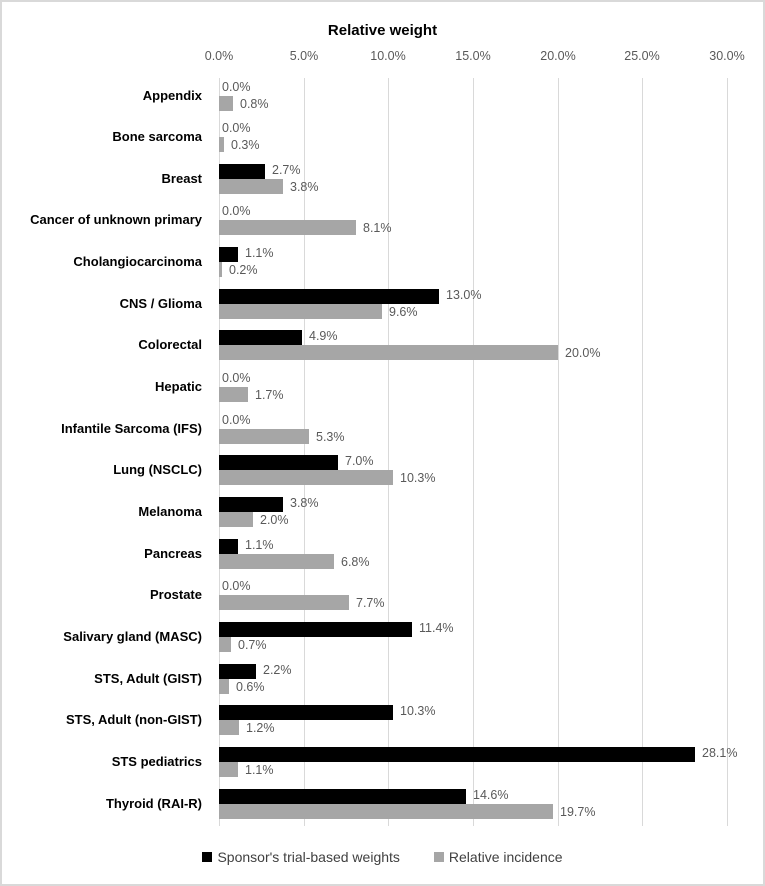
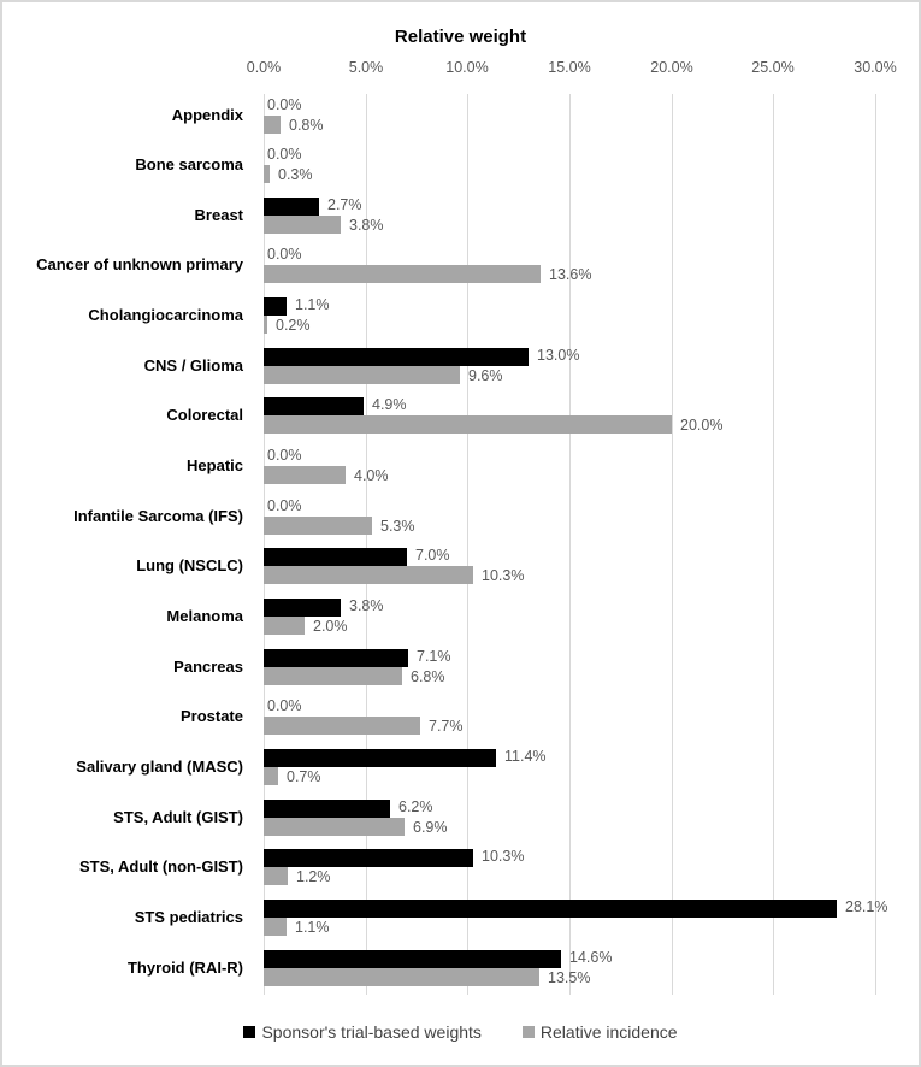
Relative incidence/Cancer of unknown primary: 8.1% -> 13.6%
Relative incidence/Hepatic: 1.7% -> 4.0%
Sponsor's trial-based weights/Pancreas: 1.1% -> 7.1%
Sponsor's trial-based weights/STS, Adult (GIST): 2.2% -> 6.2%
Relative incidence/STS, Adult (GIST): 0.6% -> 6.9%
Relative incidence/Thyroid (RAI-R): 19.7% -> 13.5%
